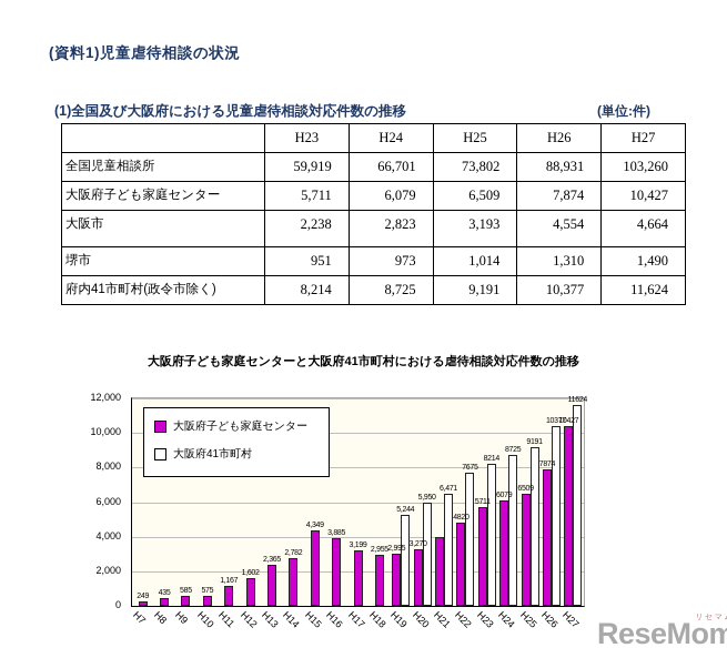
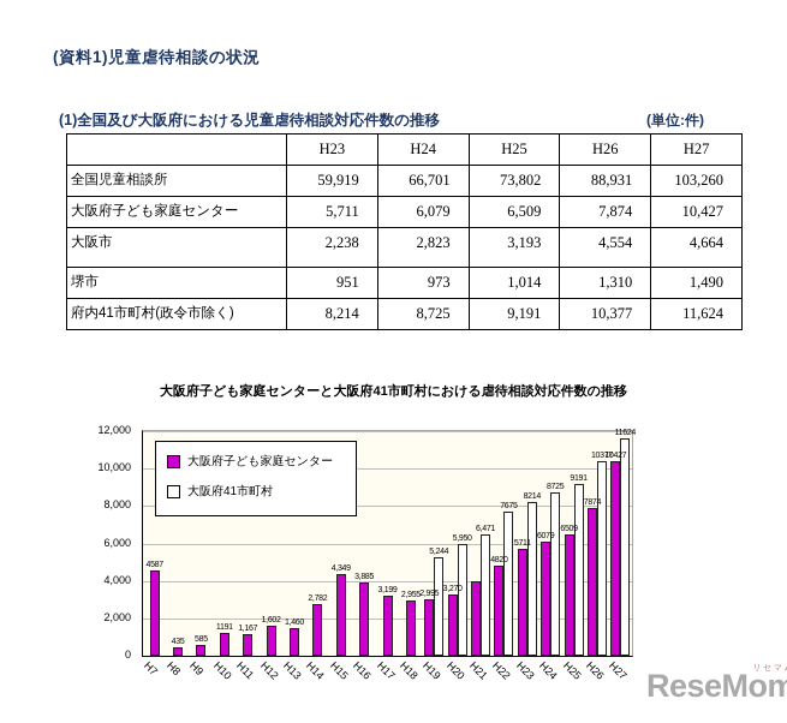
大阪府子ども家庭センター/H7: 249 -> 4587
大阪府子ども家庭センター/H10: 575 -> 1191
大阪府子ども家庭センター/H13: 2,365 -> 1,460
